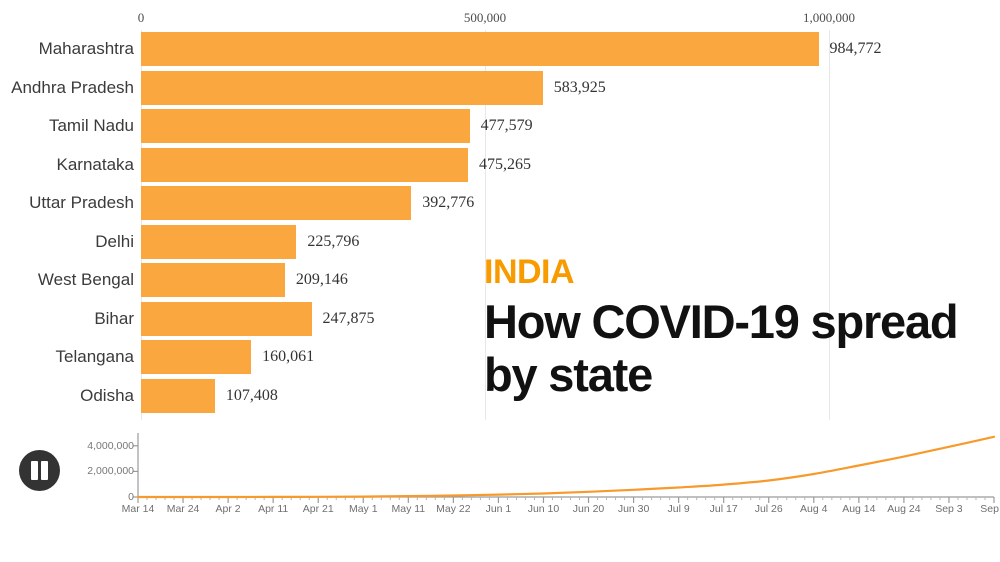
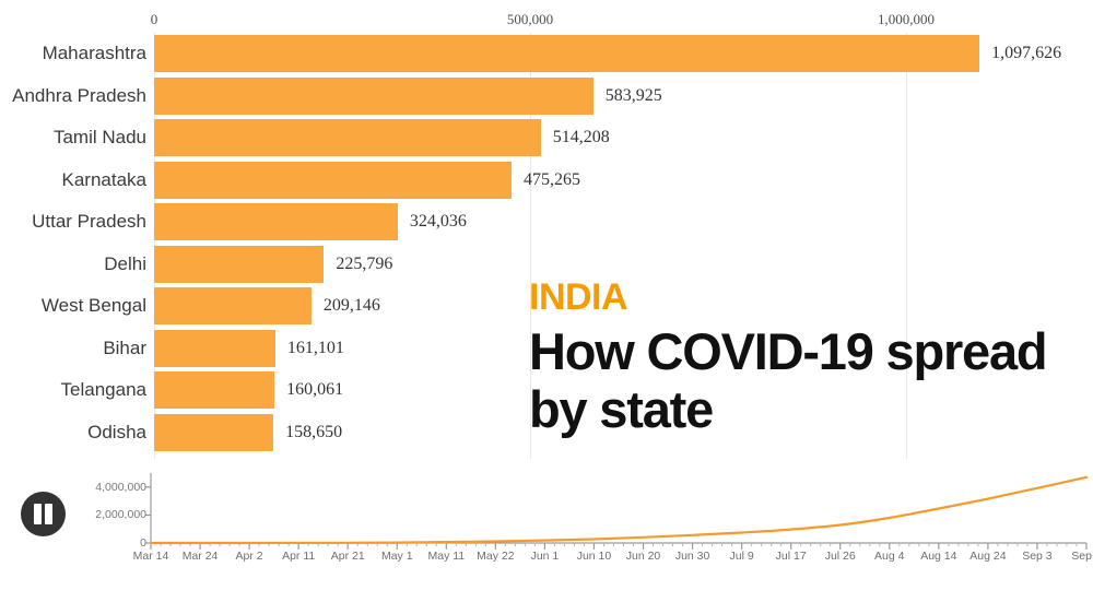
Maharashtra: 984,772 -> 1,097,626
Tamil Nadu: 477,579 -> 514,208
Uttar Pradesh: 392,776 -> 324,036
Bihar: 247,875 -> 161,101
Odisha: 107,408 -> 158,650
